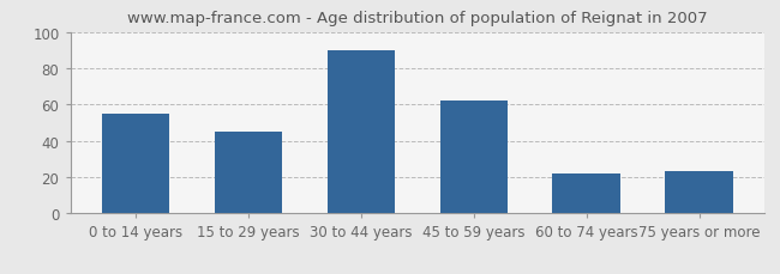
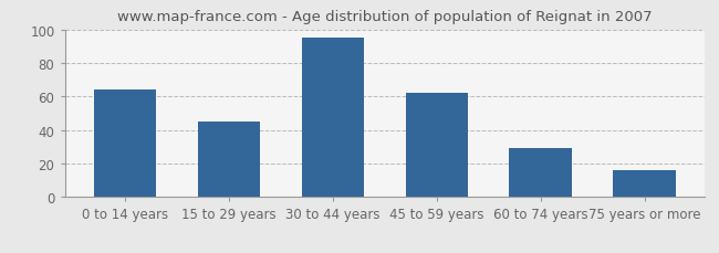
0 to 14 years: 55 -> 64
30 to 44 years: 90 -> 95
60 to 74 years: 22 -> 29
75 years or more: 23 -> 16
